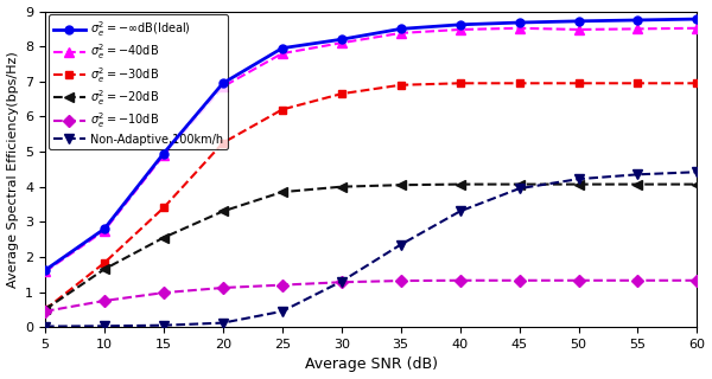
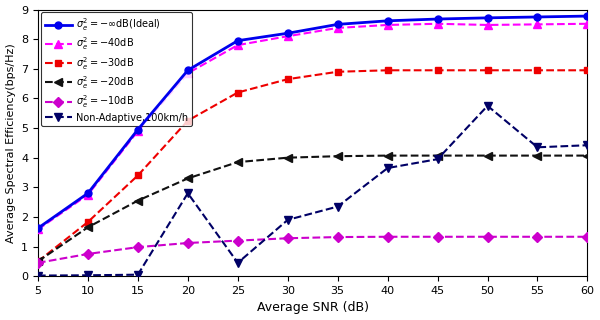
Non-Adaptive,100km/h/20: 0.12 -> 2.80
Non-Adaptive,100km/h/30: 1.30 -> 1.90
Non-Adaptive,100km/h/40: 3.30 -> 3.65
Non-Adaptive,100km/h/50: 4.22 -> 5.75
